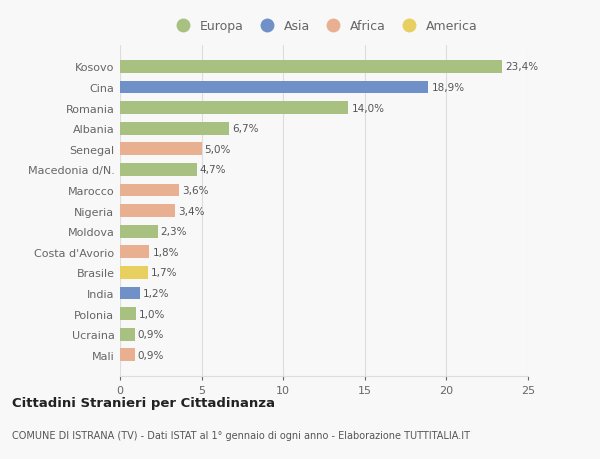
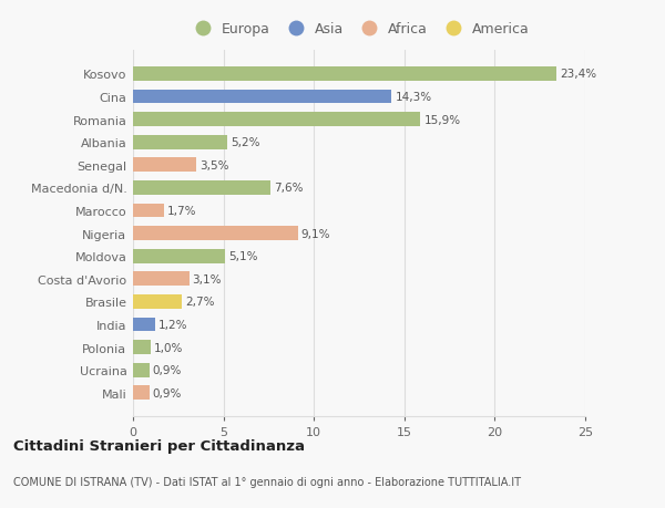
Cina: 18,9% -> 14,3%
Romania: 14,0% -> 15,9%
Albania: 6,7% -> 5,2%
Senegal: 5,0% -> 3,5%
Macedonia d/N.: 4,7% -> 7,6%
Marocco: 3,6% -> 1,7%
Nigeria: 3,4% -> 9,1%
Moldova: 2,3% -> 5,1%
Costa d'Avorio: 1,8% -> 3,1%
Brasile: 1,7% -> 2,7%
